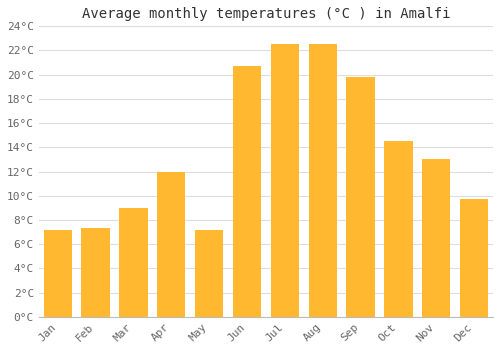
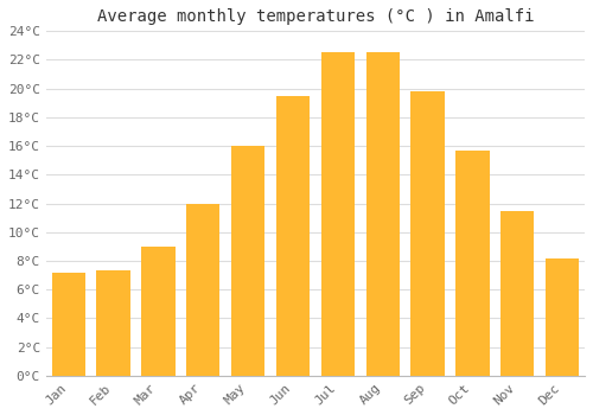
May: 7.2°C -> 16.0°C
Jun: 20.7°C -> 19.5°C
Oct: 14.5°C -> 15.7°C
Nov: 13.0°C -> 11.5°C
Dec: 9.7°C -> 8.2°C
